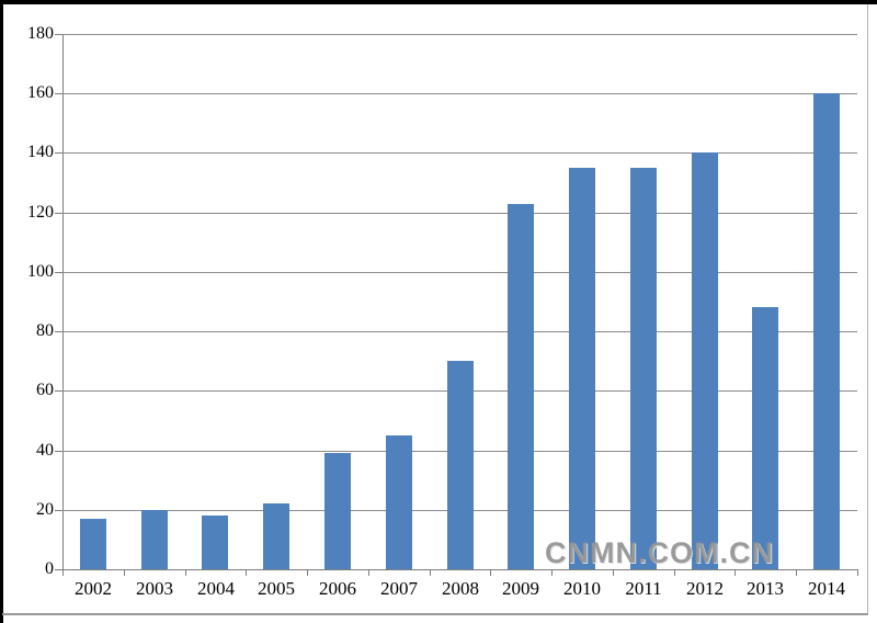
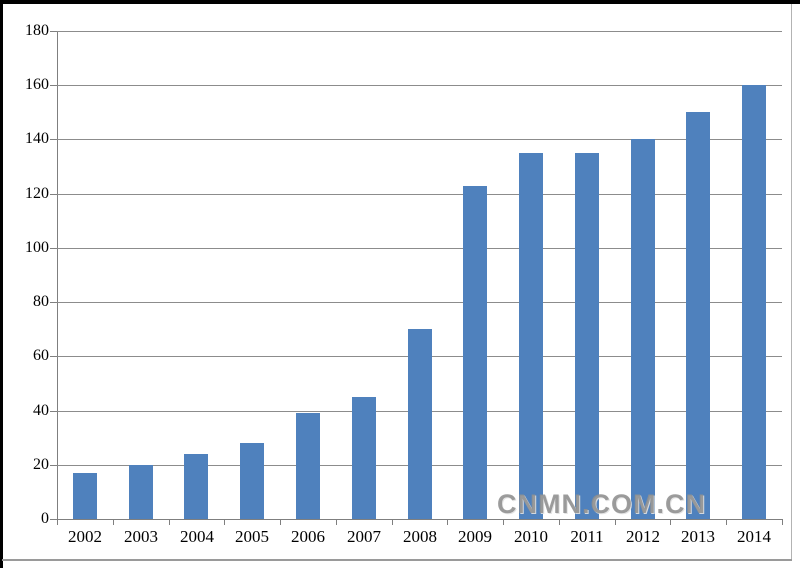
2004: 18 -> 24
2005: 22 -> 28
2013: 88 -> 150
